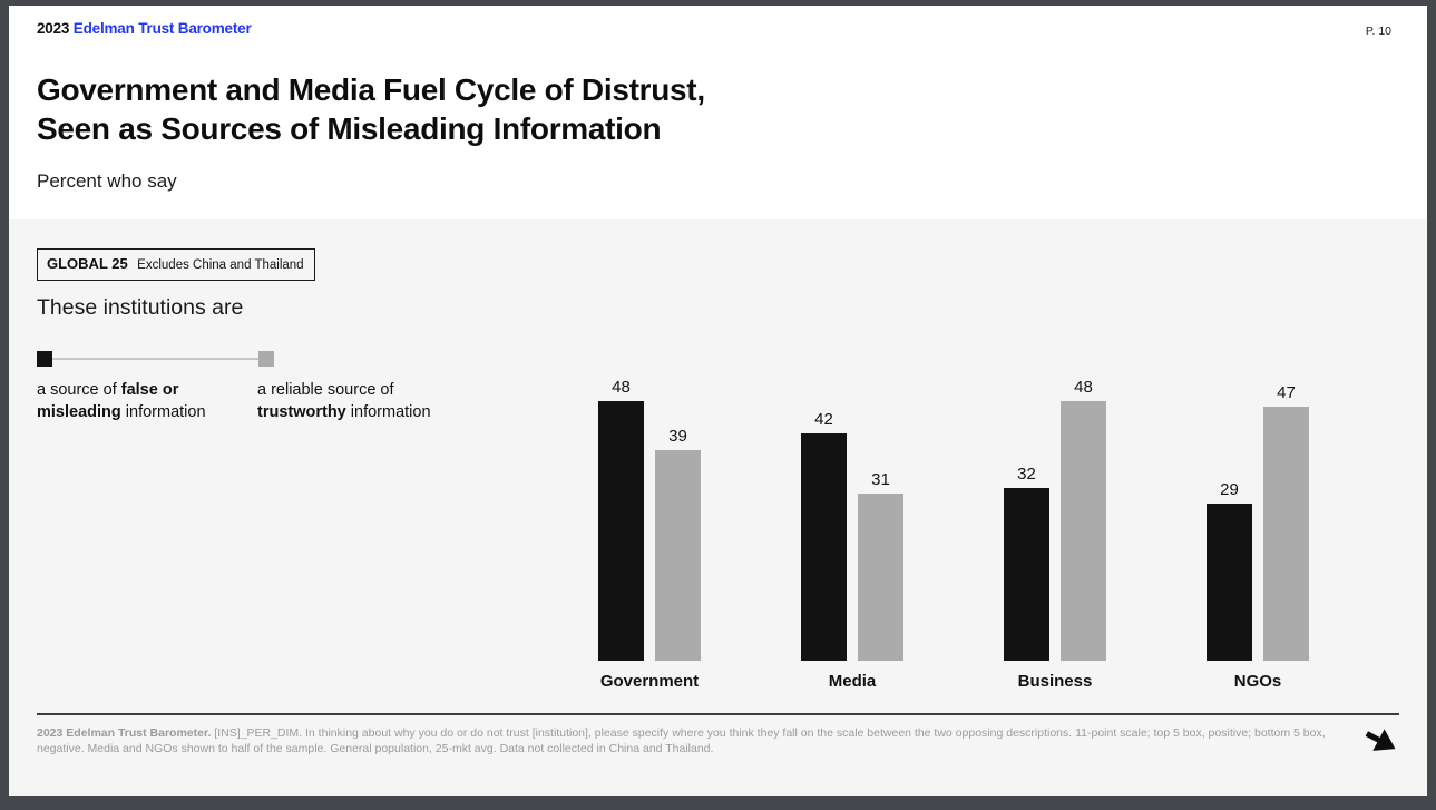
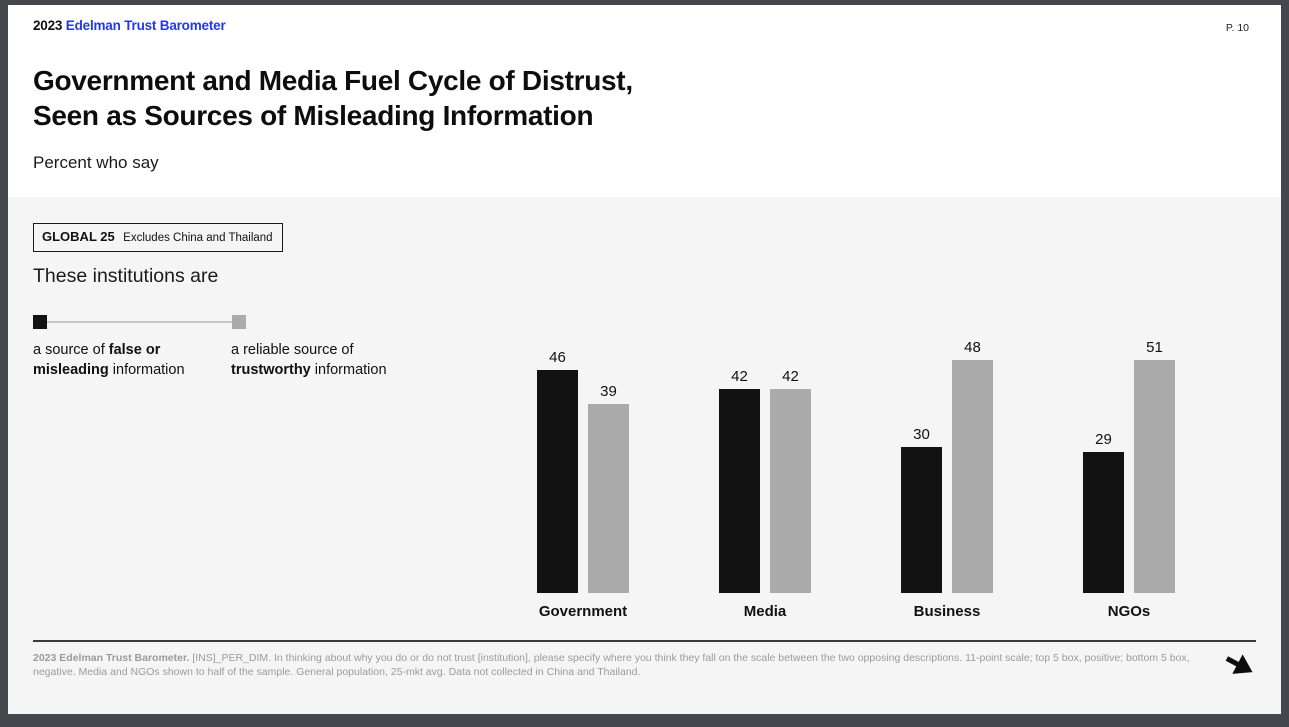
a source of false or misleading information/Government: 48 -> 46
a reliable source of trustworthy information/Media: 31 -> 42
a source of false or misleading information/Business: 32 -> 30
a reliable source of trustworthy information/NGOs: 47 -> 51
